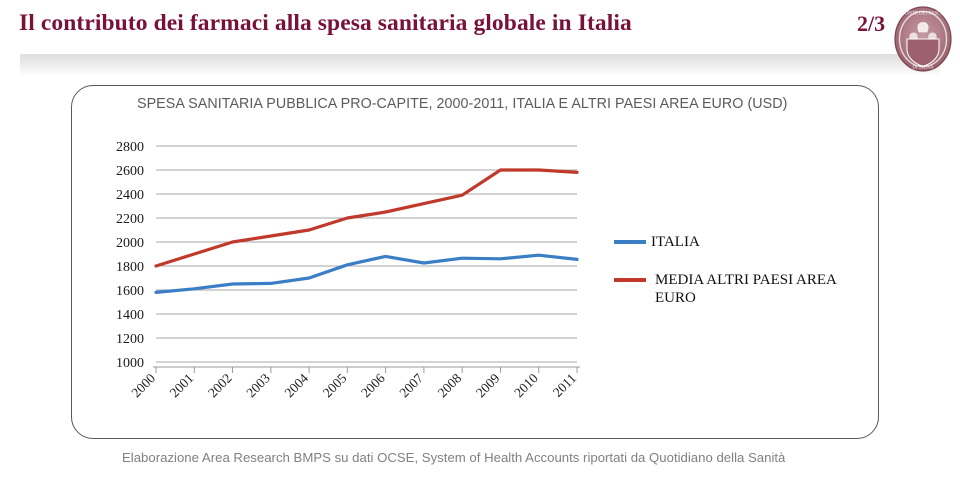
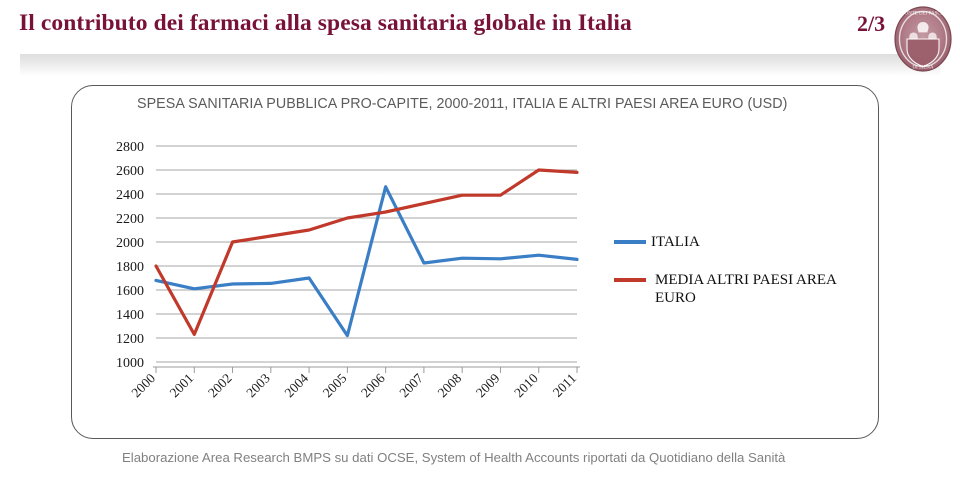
ITALIA/2000: 1580 -> 1680
MEDIA ALTRI PAESI AREA EURO/2001: 1900 -> 1230
ITALIA/2005: 1810 -> 1220
ITALIA/2006: 1880 -> 2460
MEDIA ALTRI PAESI AREA EURO/2009: 2600 -> 2390
